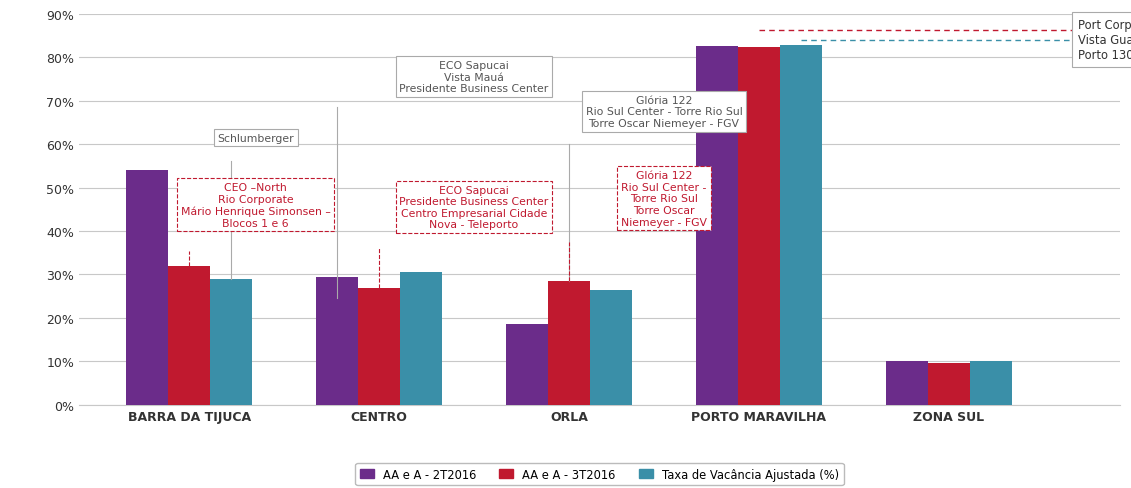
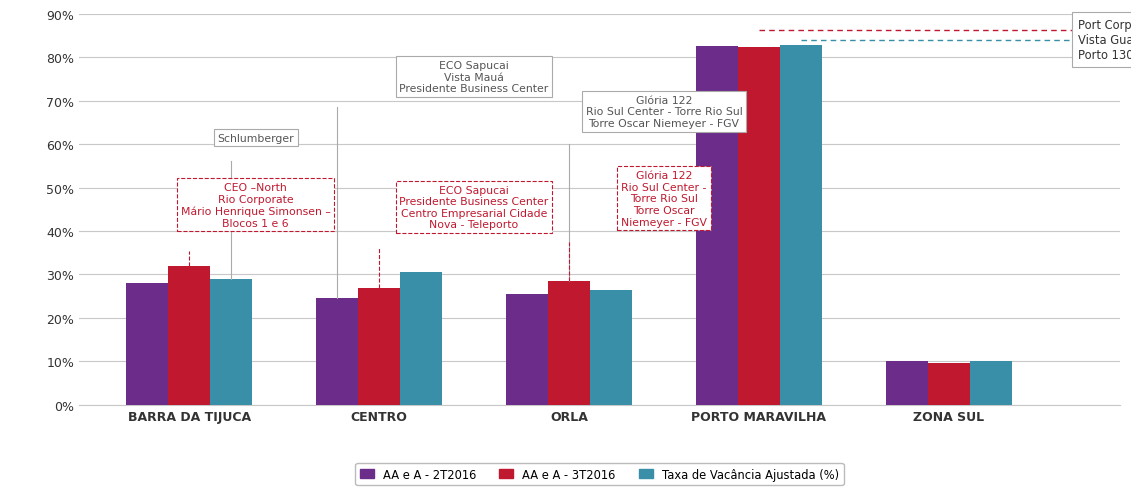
AA e A - 2T2016/BARRA DA TIJUCA: 54.0% -> 28.0%
AA e A - 2T2016/CENTRO: 29.5% -> 24.5%
AA e A - 2T2016/ORLA: 18.5% -> 25.5%
